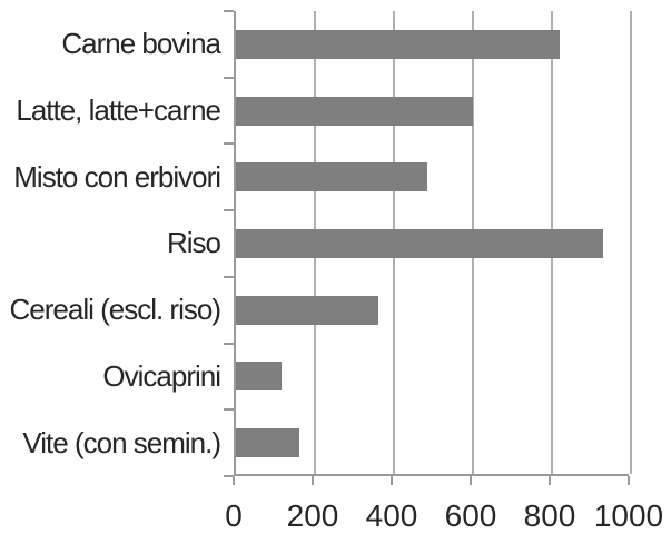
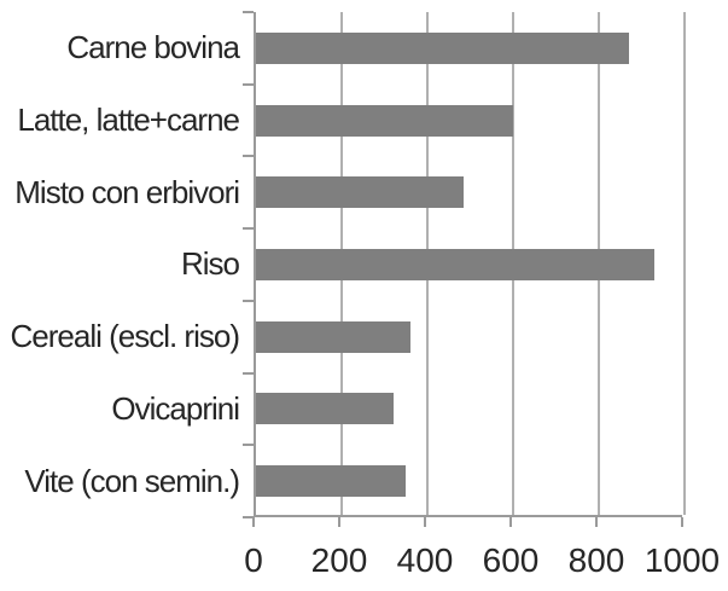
Carne bovina: 820 -> 870
Ovicaprini: 120 -> 320
Vite (con semin.): 160 -> 350
